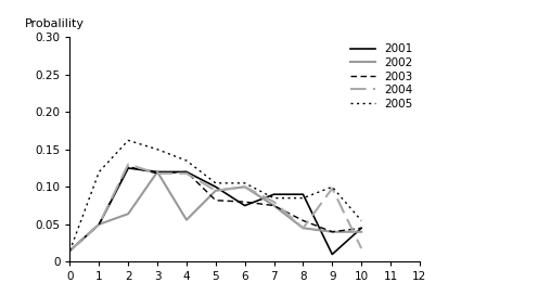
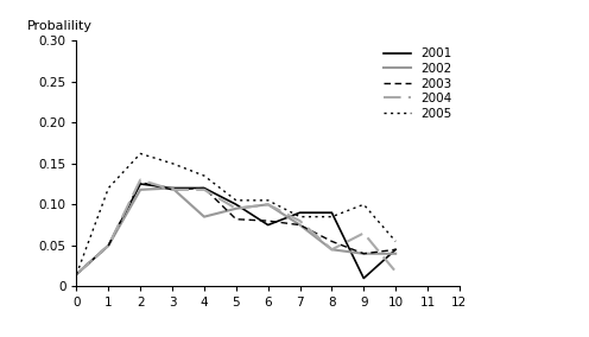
2002/2: 0.064 -> 0.118
2002/4: 0.056 -> 0.085
2004/9: 0.098 -> 0.065
